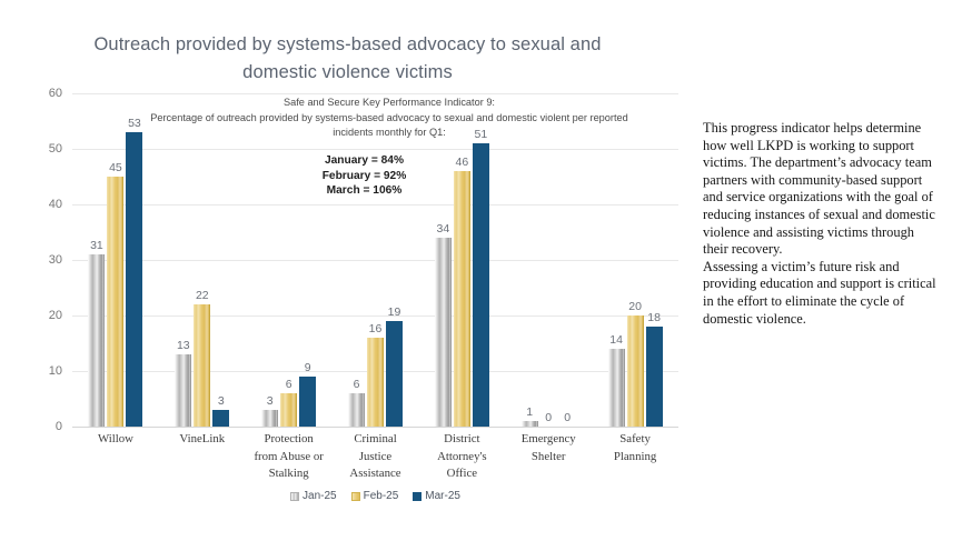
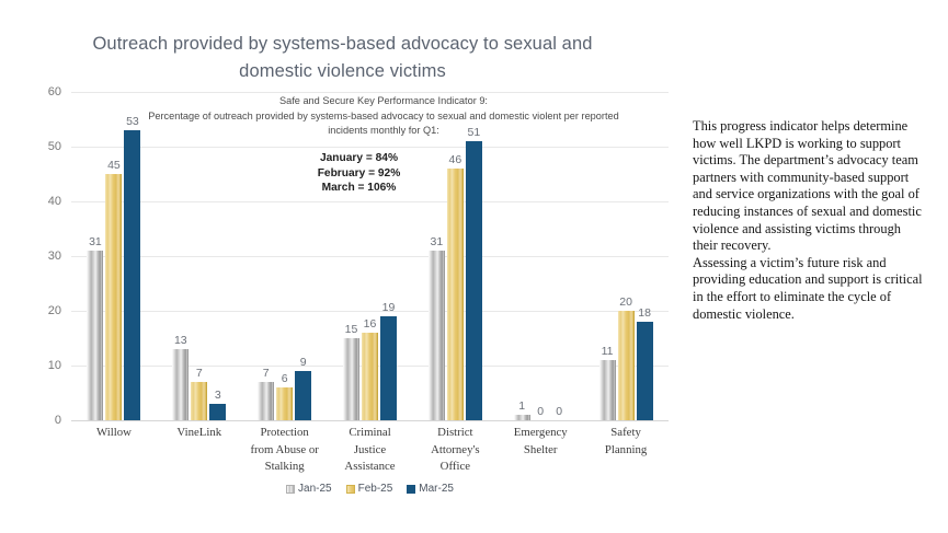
Feb-25/VineLink: 22 -> 7
Jan-25/Protection from Abuse or Stalking: 3 -> 7
Jan-25/Criminal Justice Assistance: 6 -> 15
Jan-25/District Attorney's Office: 34 -> 31
Jan-25/Safety Planning: 14 -> 11
